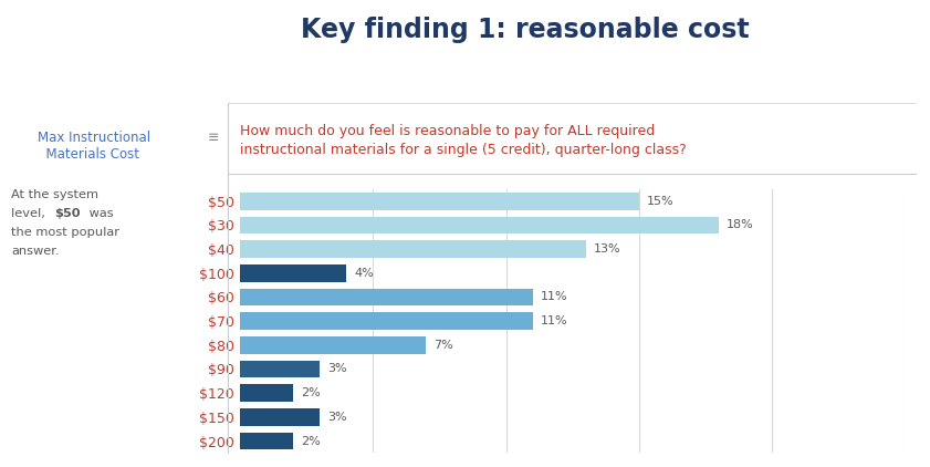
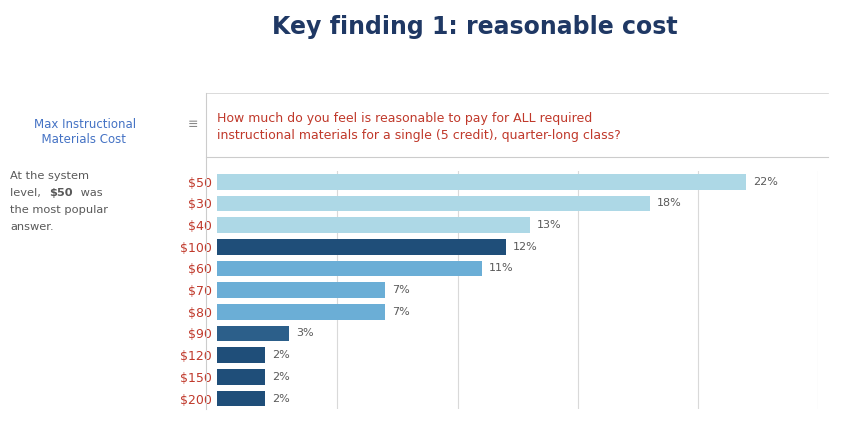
$50: 15% -> 22%
$100: 4% -> 12%
$70: 11% -> 7%
$150: 3% -> 2%
